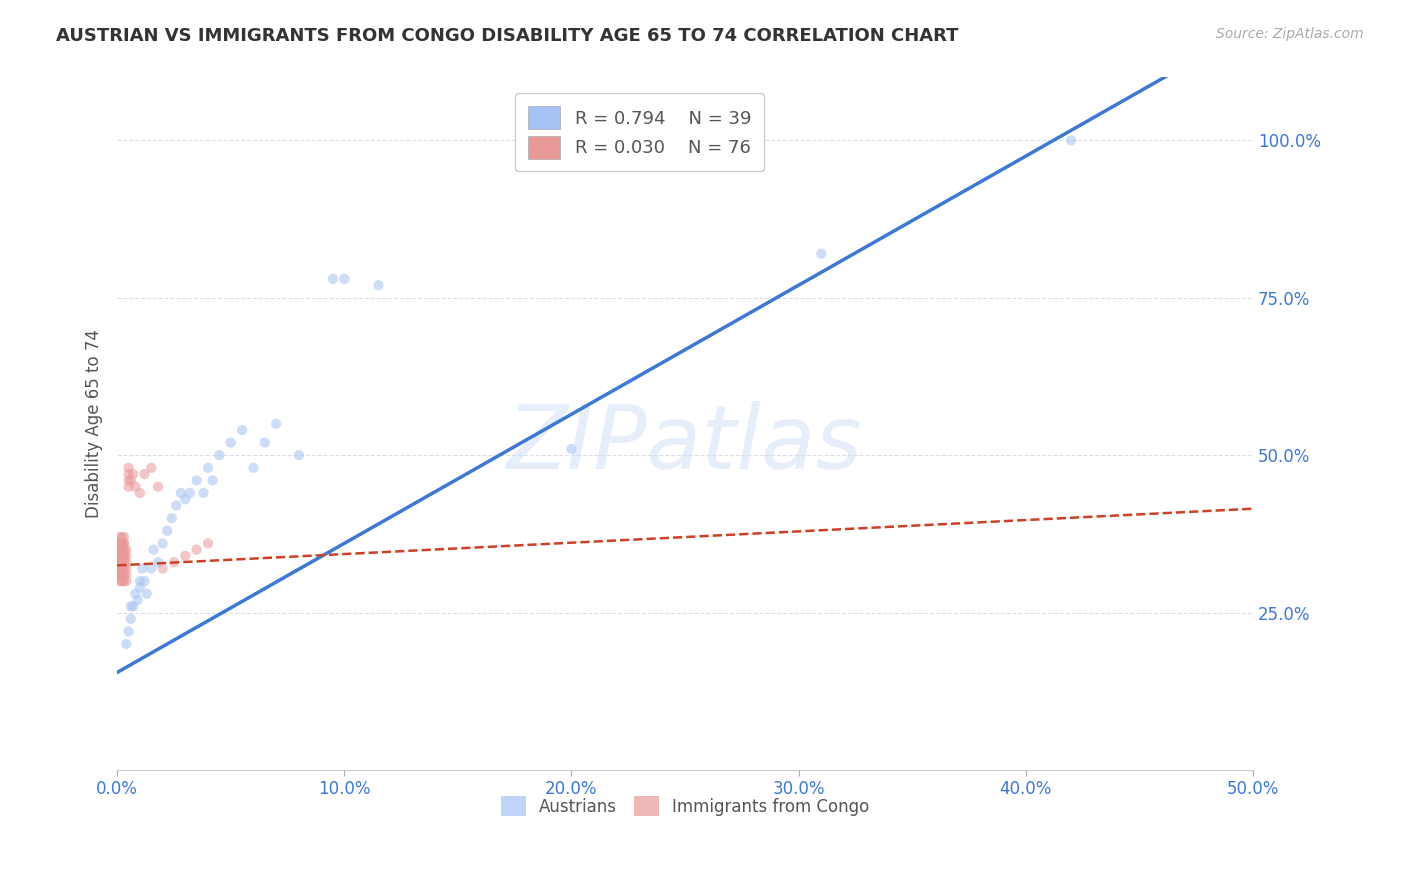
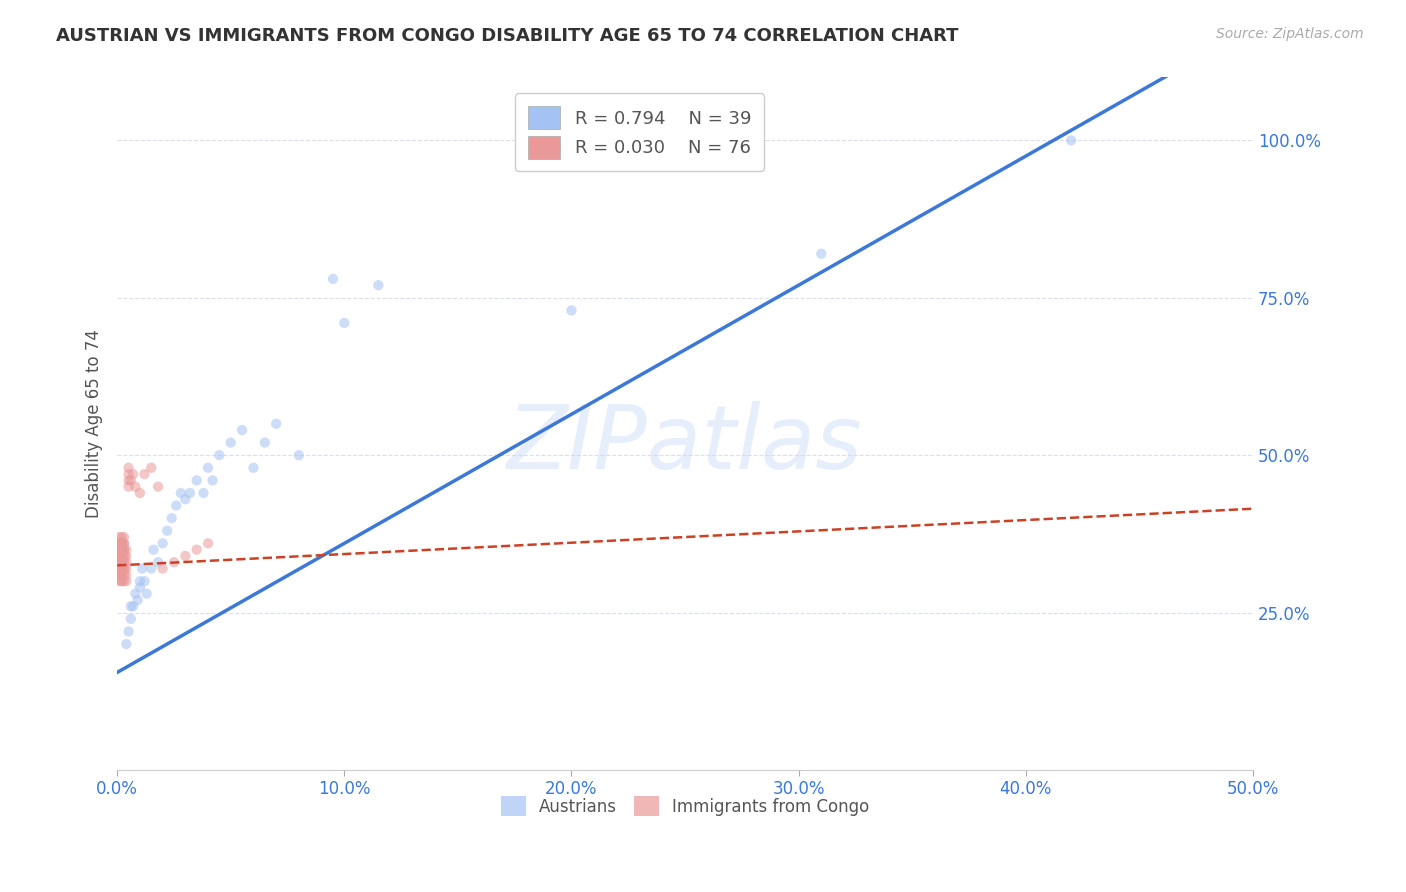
Austrians/10.0%: 78% -> 71%
Austrians/20.0%: 51% -> 73%
